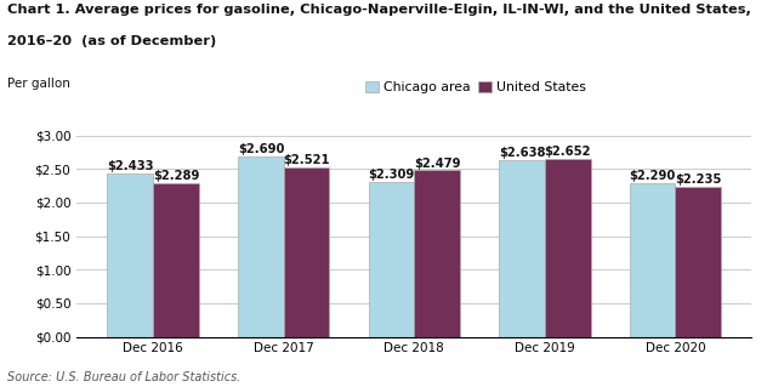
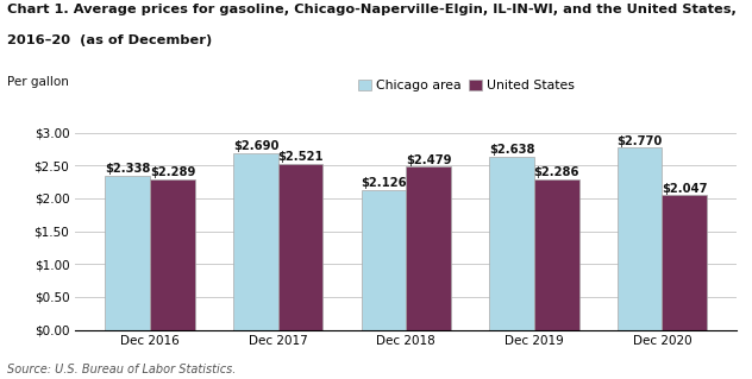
Chicago area/Dec 2016: $2.433 -> $2.338
Chicago area/Dec 2018: $2.309 -> $2.126
United States/Dec 2019: $2.652 -> $2.286
Chicago area/Dec 2020: $2.290 -> $2.770
United States/Dec 2020: $2.235 -> $2.047
